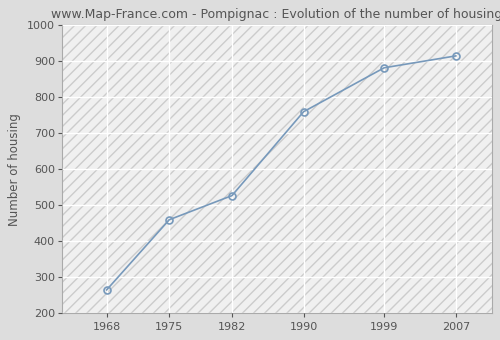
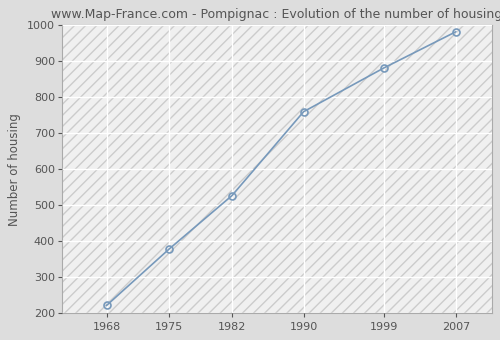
1968: 265 -> 222
1975: 460 -> 379
2007: 915 -> 982
